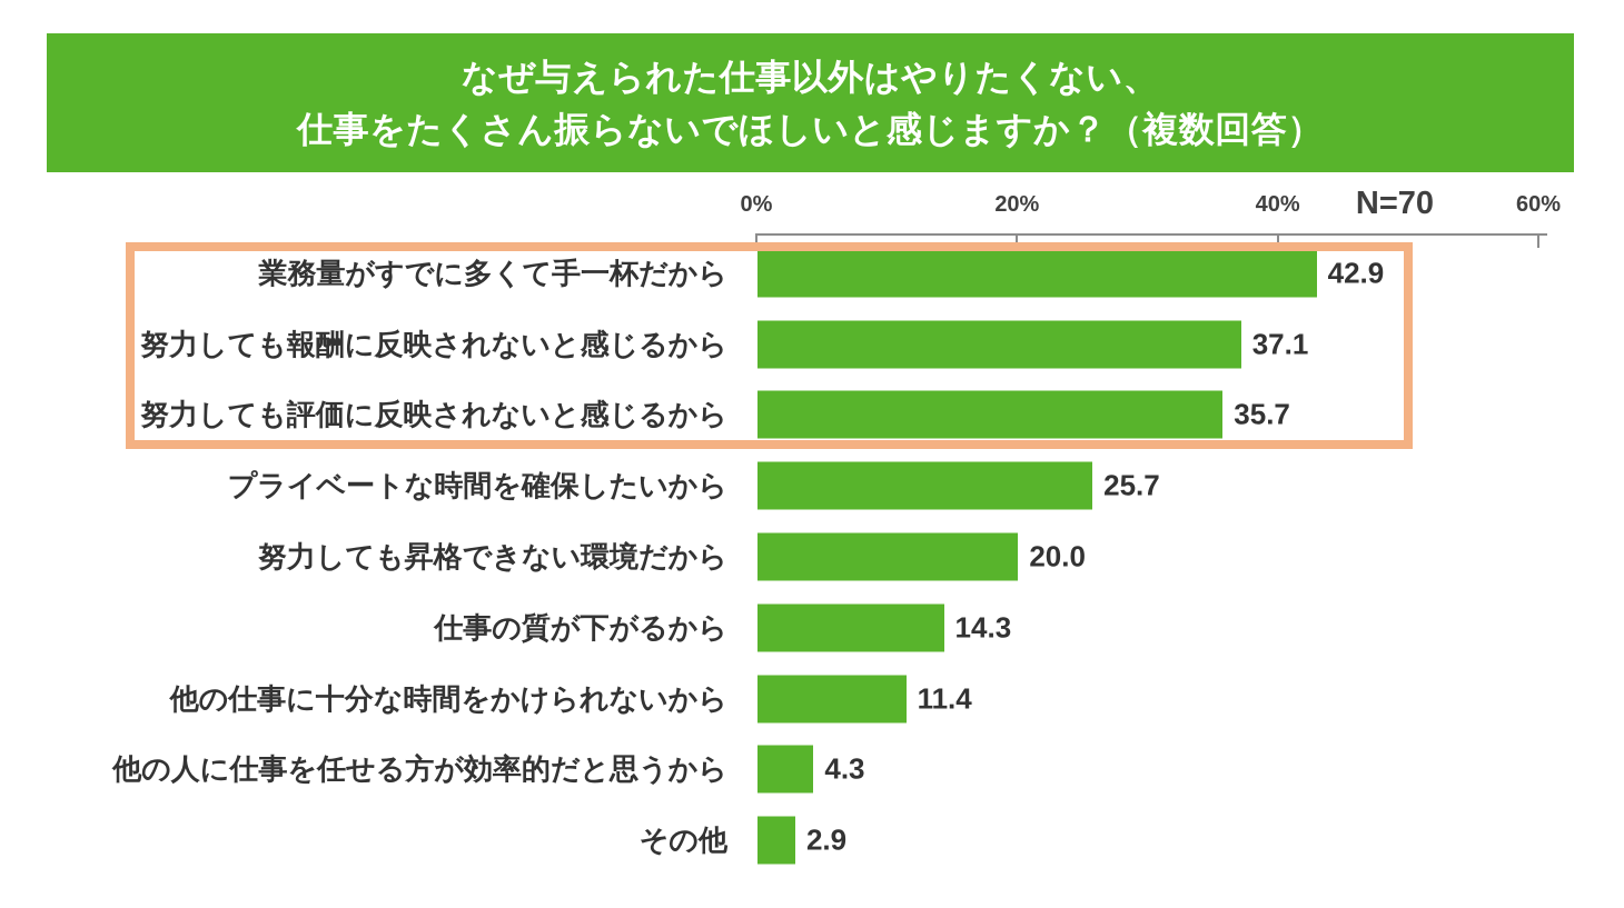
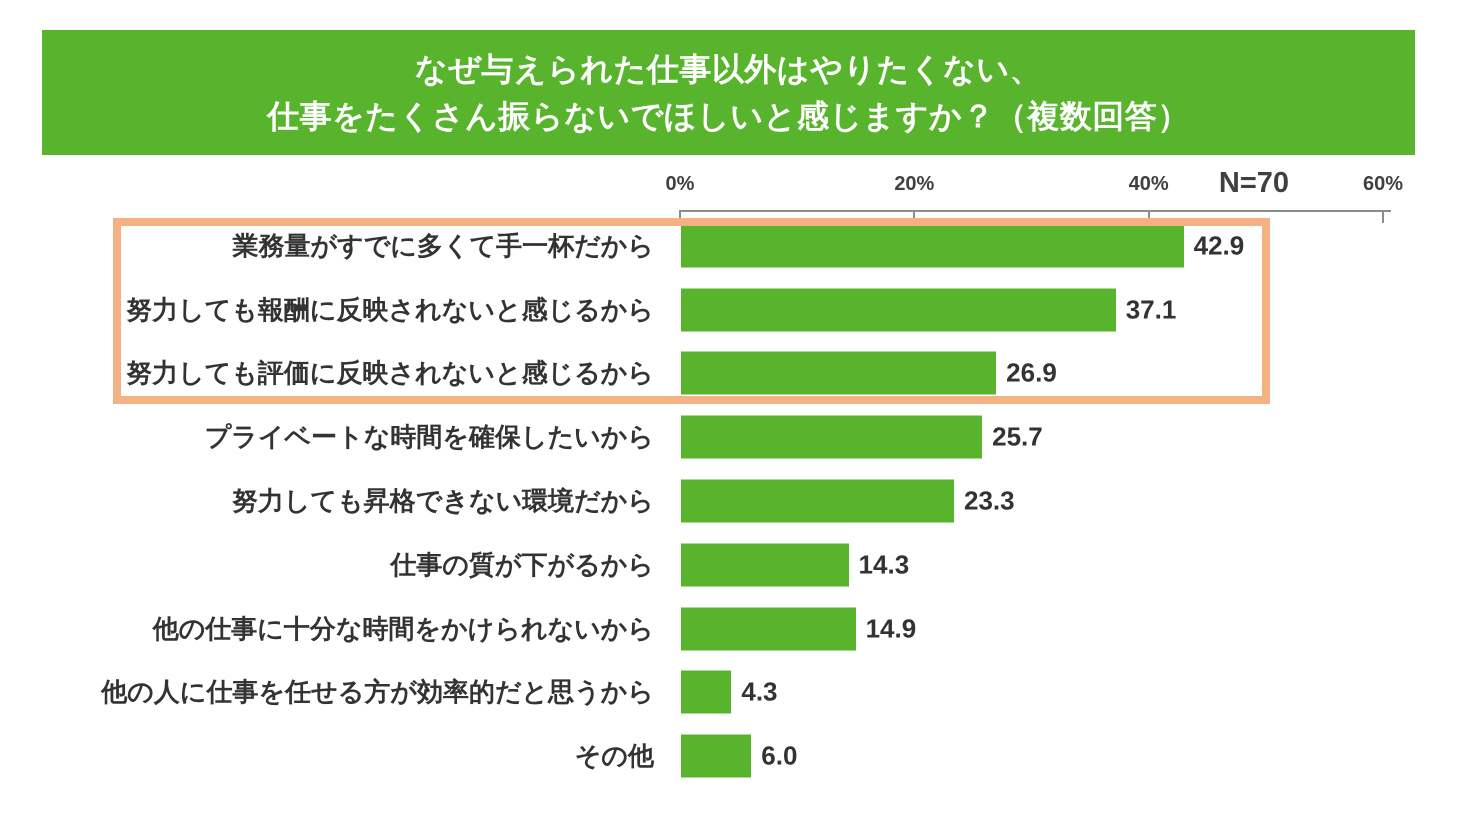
努力しても評価に反映されないと感じるから: 35.7 -> 26.9
努力しても昇格できない環境だから: 20.0 -> 23.3
他の仕事に十分な時間をかけられないから: 11.4 -> 14.9
その他: 2.9 -> 6.0
